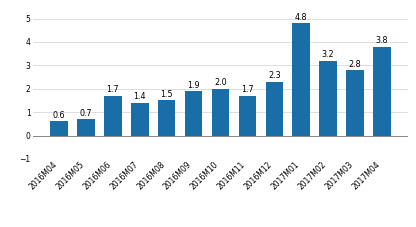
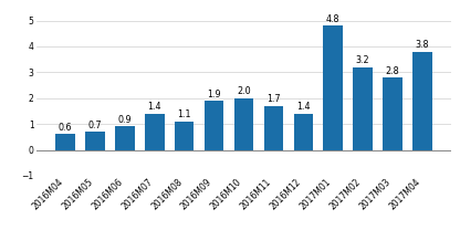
2016M06: 1.7 -> 0.9
2016M08: 1.5 -> 1.1
2016M12: 2.3 -> 1.4
